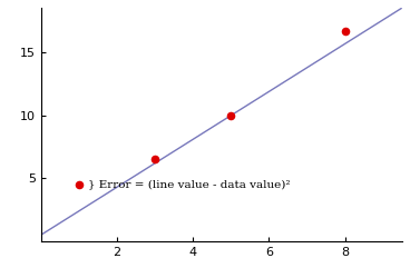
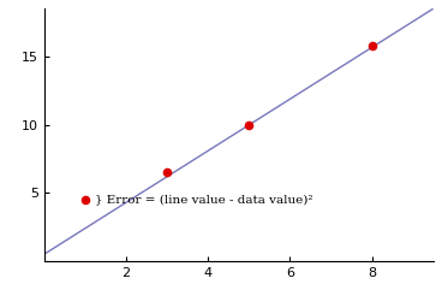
8: 16.7 -> 15.8
